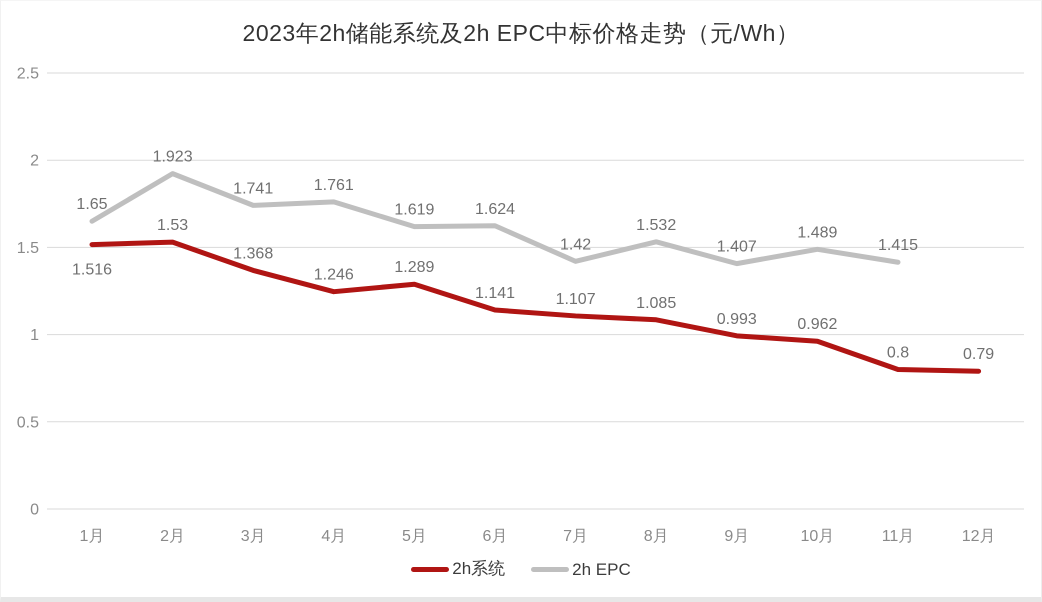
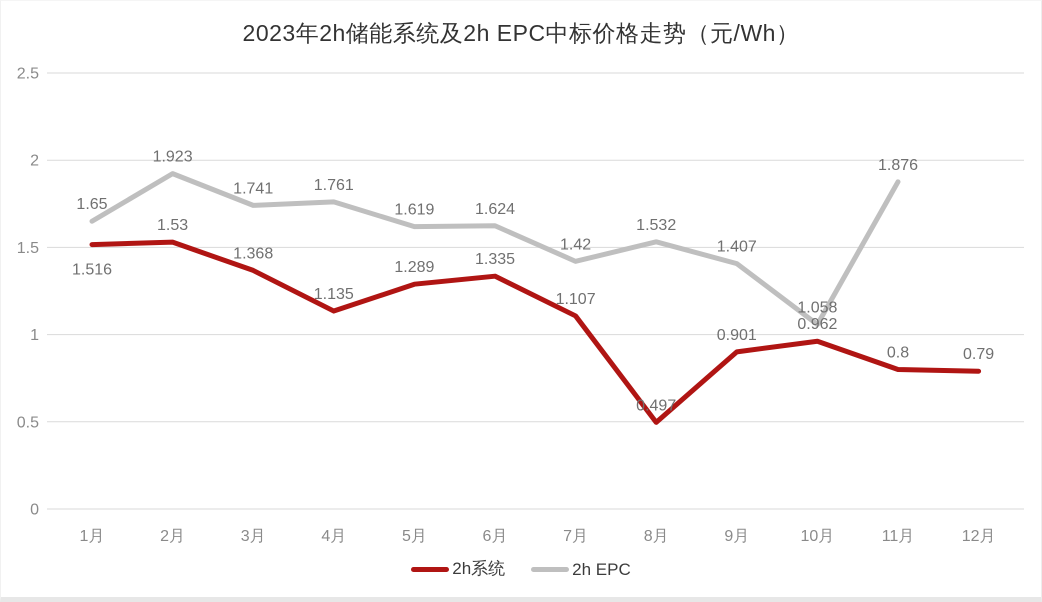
2h系统/4月: 1.246 -> 1.135
2h系统/6月: 1.141 -> 1.335
2h系统/8月: 1.085 -> 0.497
2h系统/9月: 0.993 -> 0.901
2h EPC/10月: 1.489 -> 1.058
2h EPC/11月: 1.415 -> 1.876
